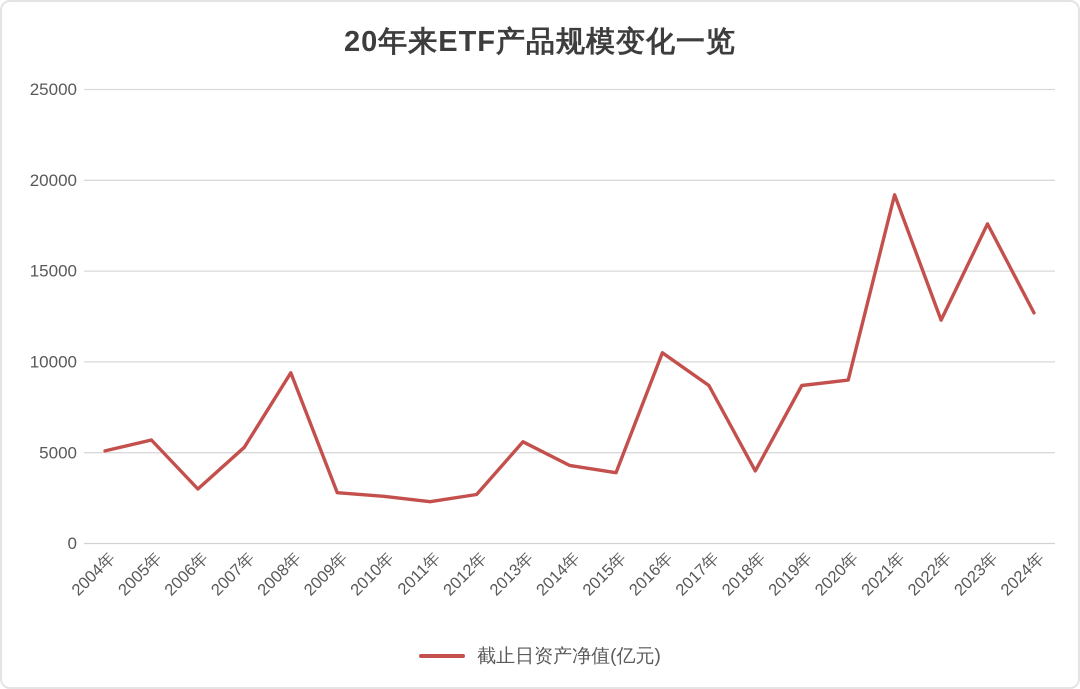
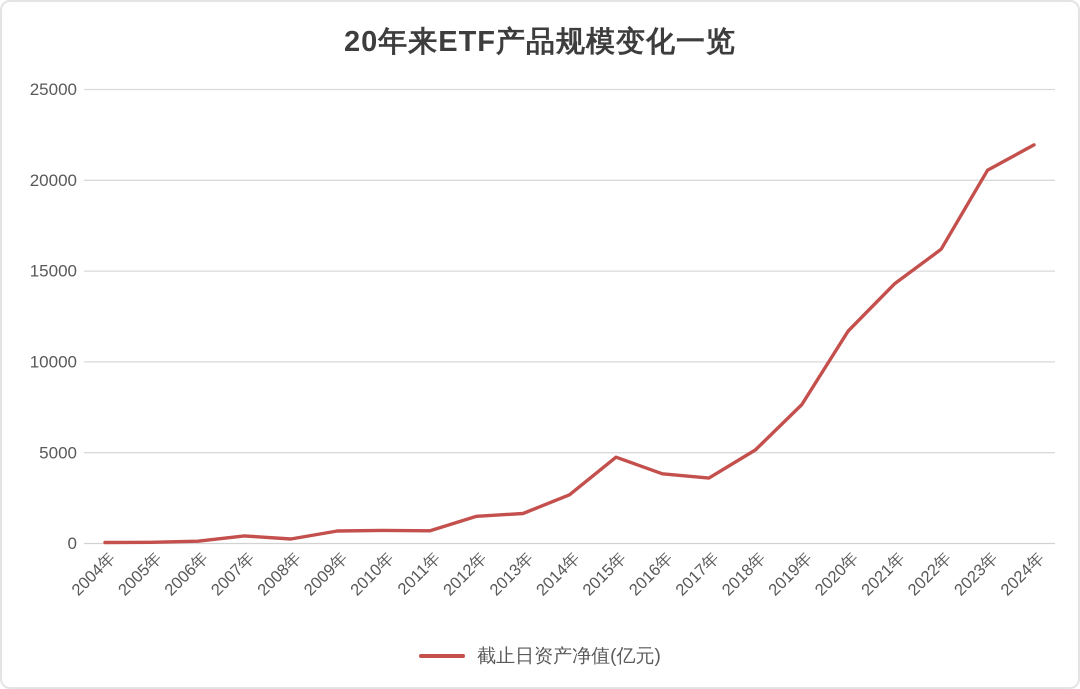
2004年: 5100 -> 100
2005年: 5700 -> 100
2006年: 3000 -> 100
2007年: 5300 -> 400
2008年: 9400 -> 200
2009年: 2800 -> 700
2010年: 2600 -> 700
2011年: 2300 -> 700
2012年: 2700 -> 1500
2013年: 5600 -> 1600
2014年: 4300 -> 2700
2015年: 3900 -> 4800
2016年: 10500 -> 3800
2017年: 8700 -> 3600
2018年: 4000 -> 5200
2019年: 8700 -> 7600
2020年: 9000 -> 11700
2021年: 19200 -> 14300
2022年: 12300 -> 16200
2023年: 17600 -> 20600
2024年: 12700 -> 22000
